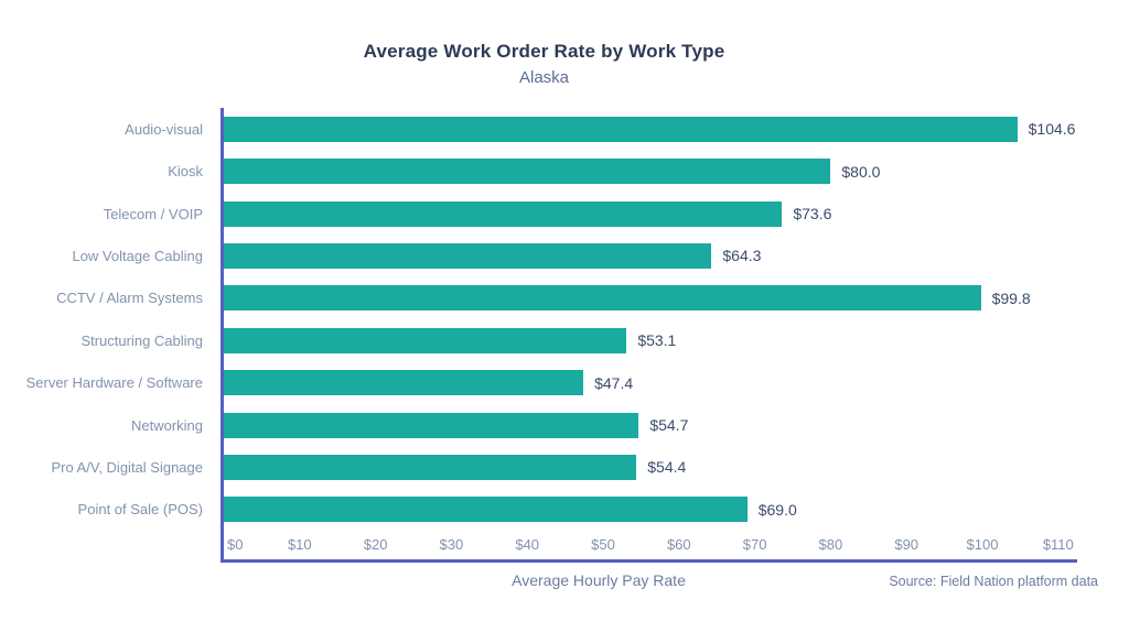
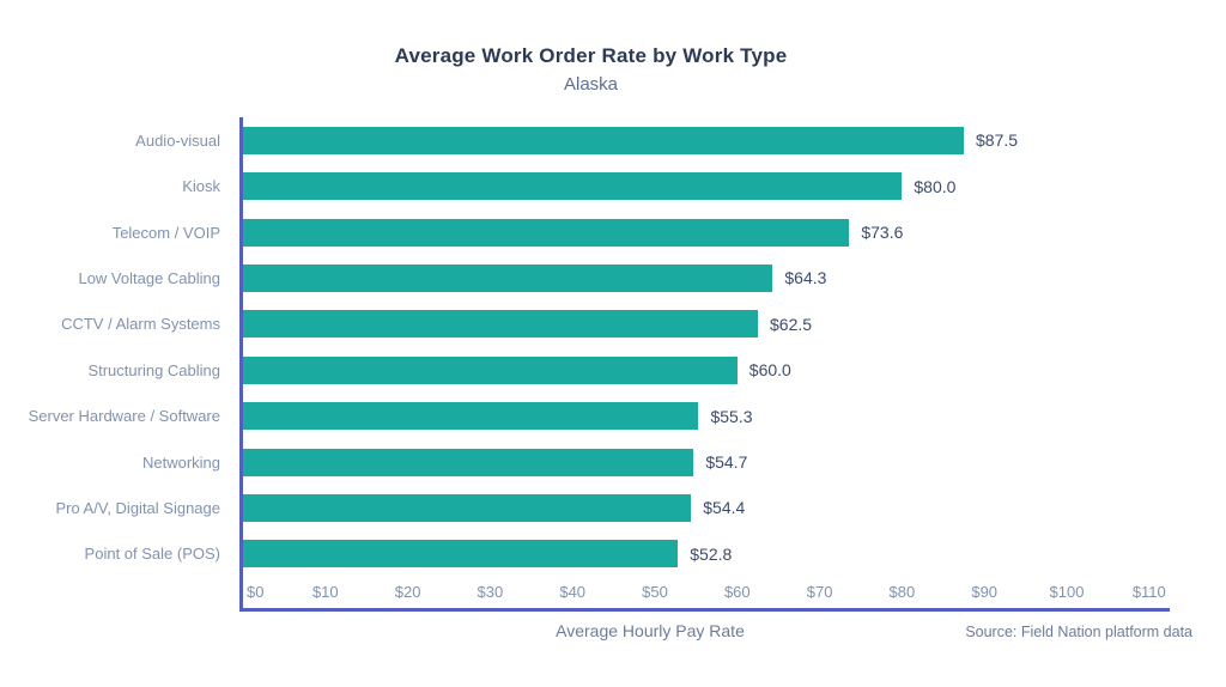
Audio-visual: $104.6 -> $87.5
CCTV / Alarm Systems: $99.8 -> $62.5
Structuring Cabling: $53.1 -> $60.0
Server Hardware / Software: $47.4 -> $55.3
Point of Sale (POS): $69.0 -> $52.8
